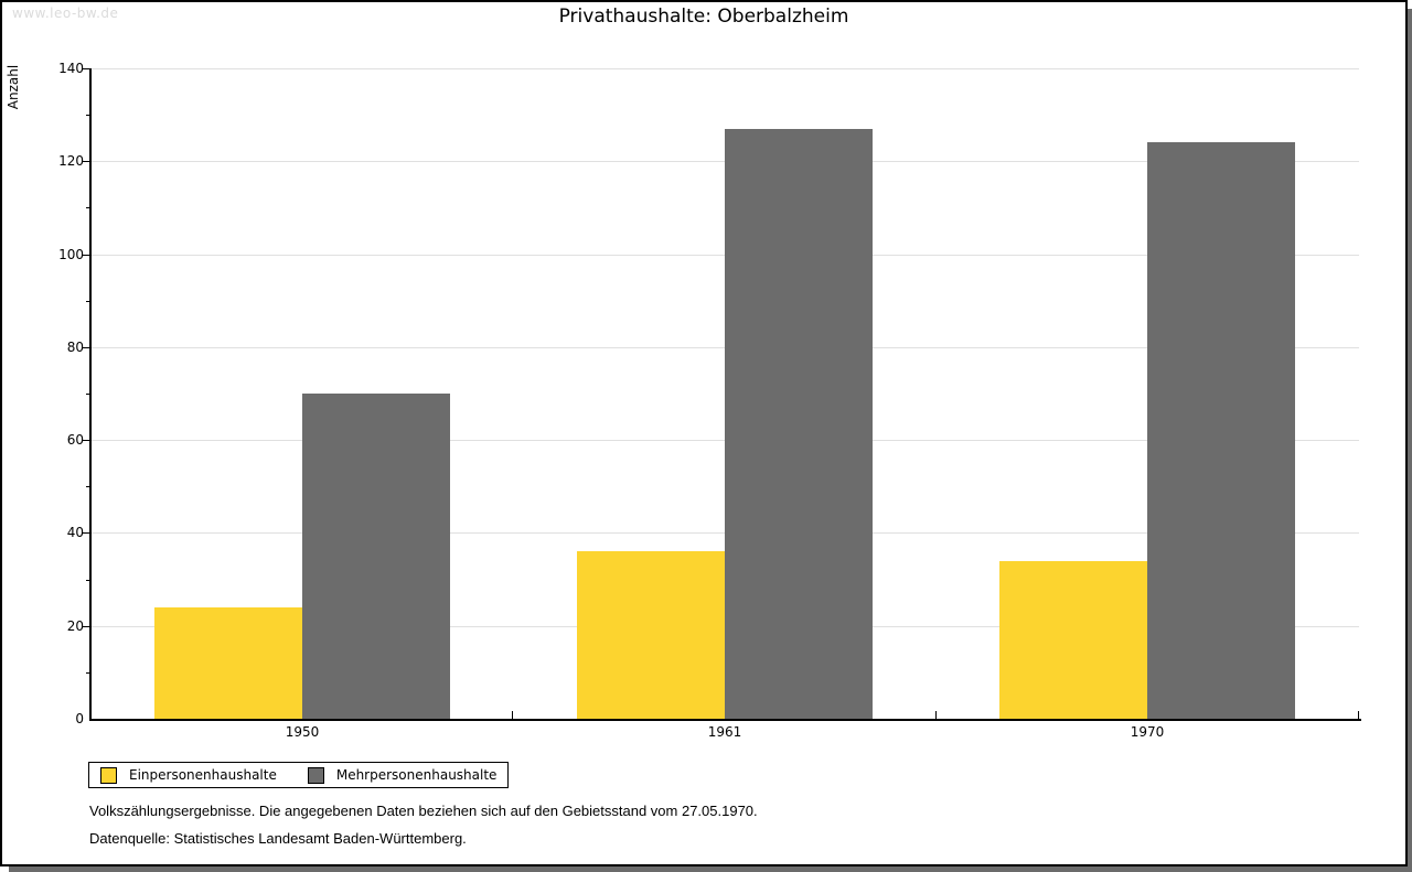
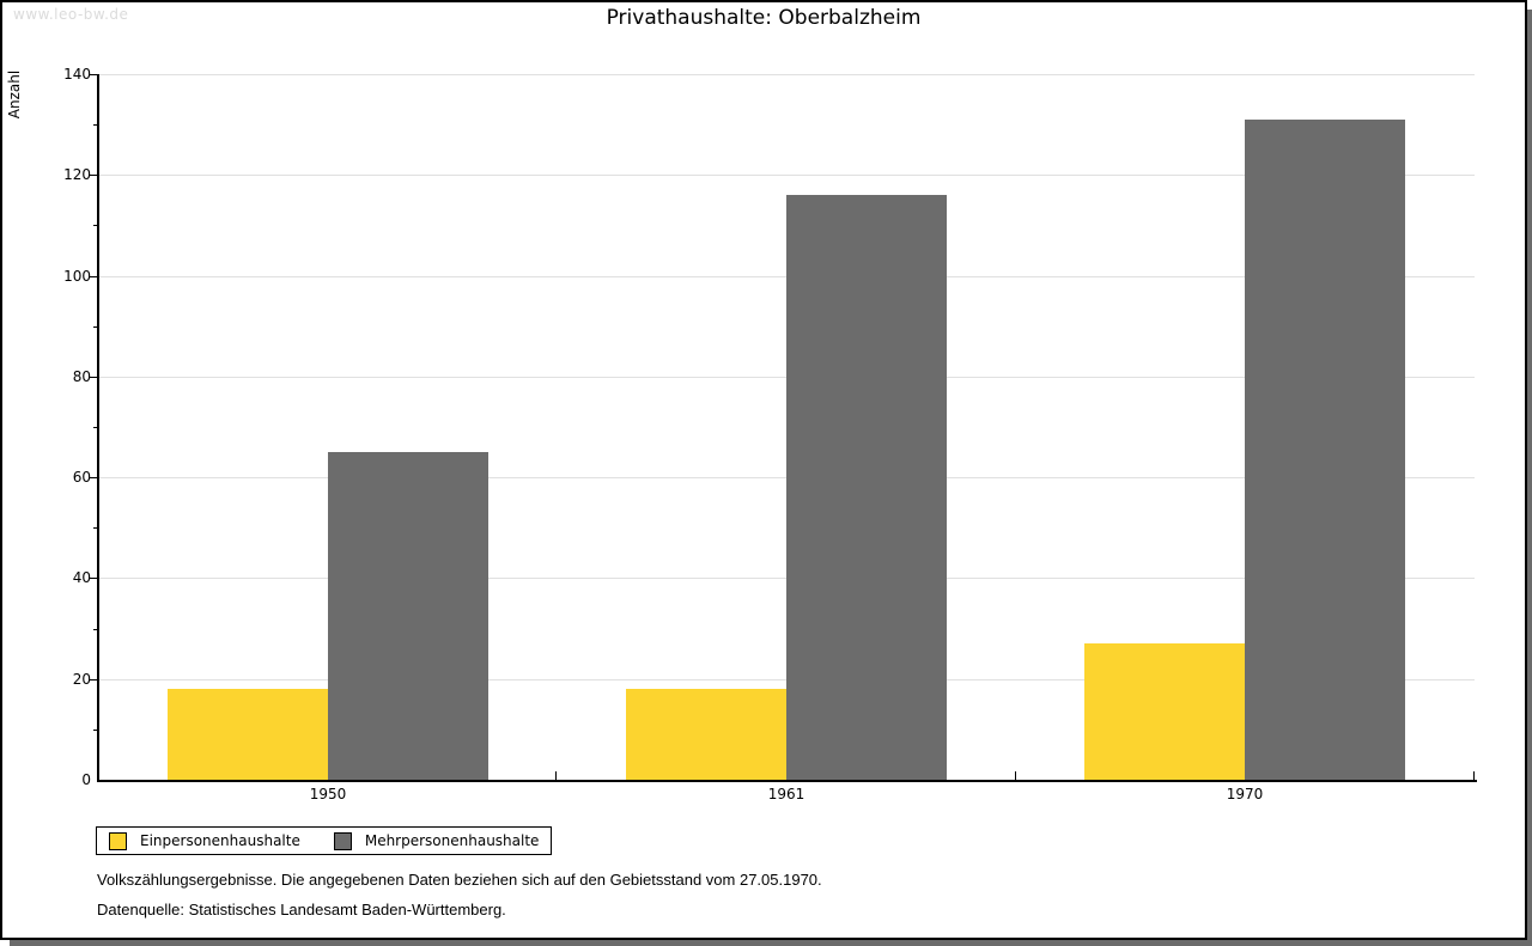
Einpersonenhaushalte/1950: 24 -> 18
Mehrpersonenhaushalte/1950: 70 -> 65
Einpersonenhaushalte/1961: 36 -> 18
Mehrpersonenhaushalte/1961: 127 -> 116
Einpersonenhaushalte/1970: 34 -> 27
Mehrpersonenhaushalte/1970: 124 -> 131
